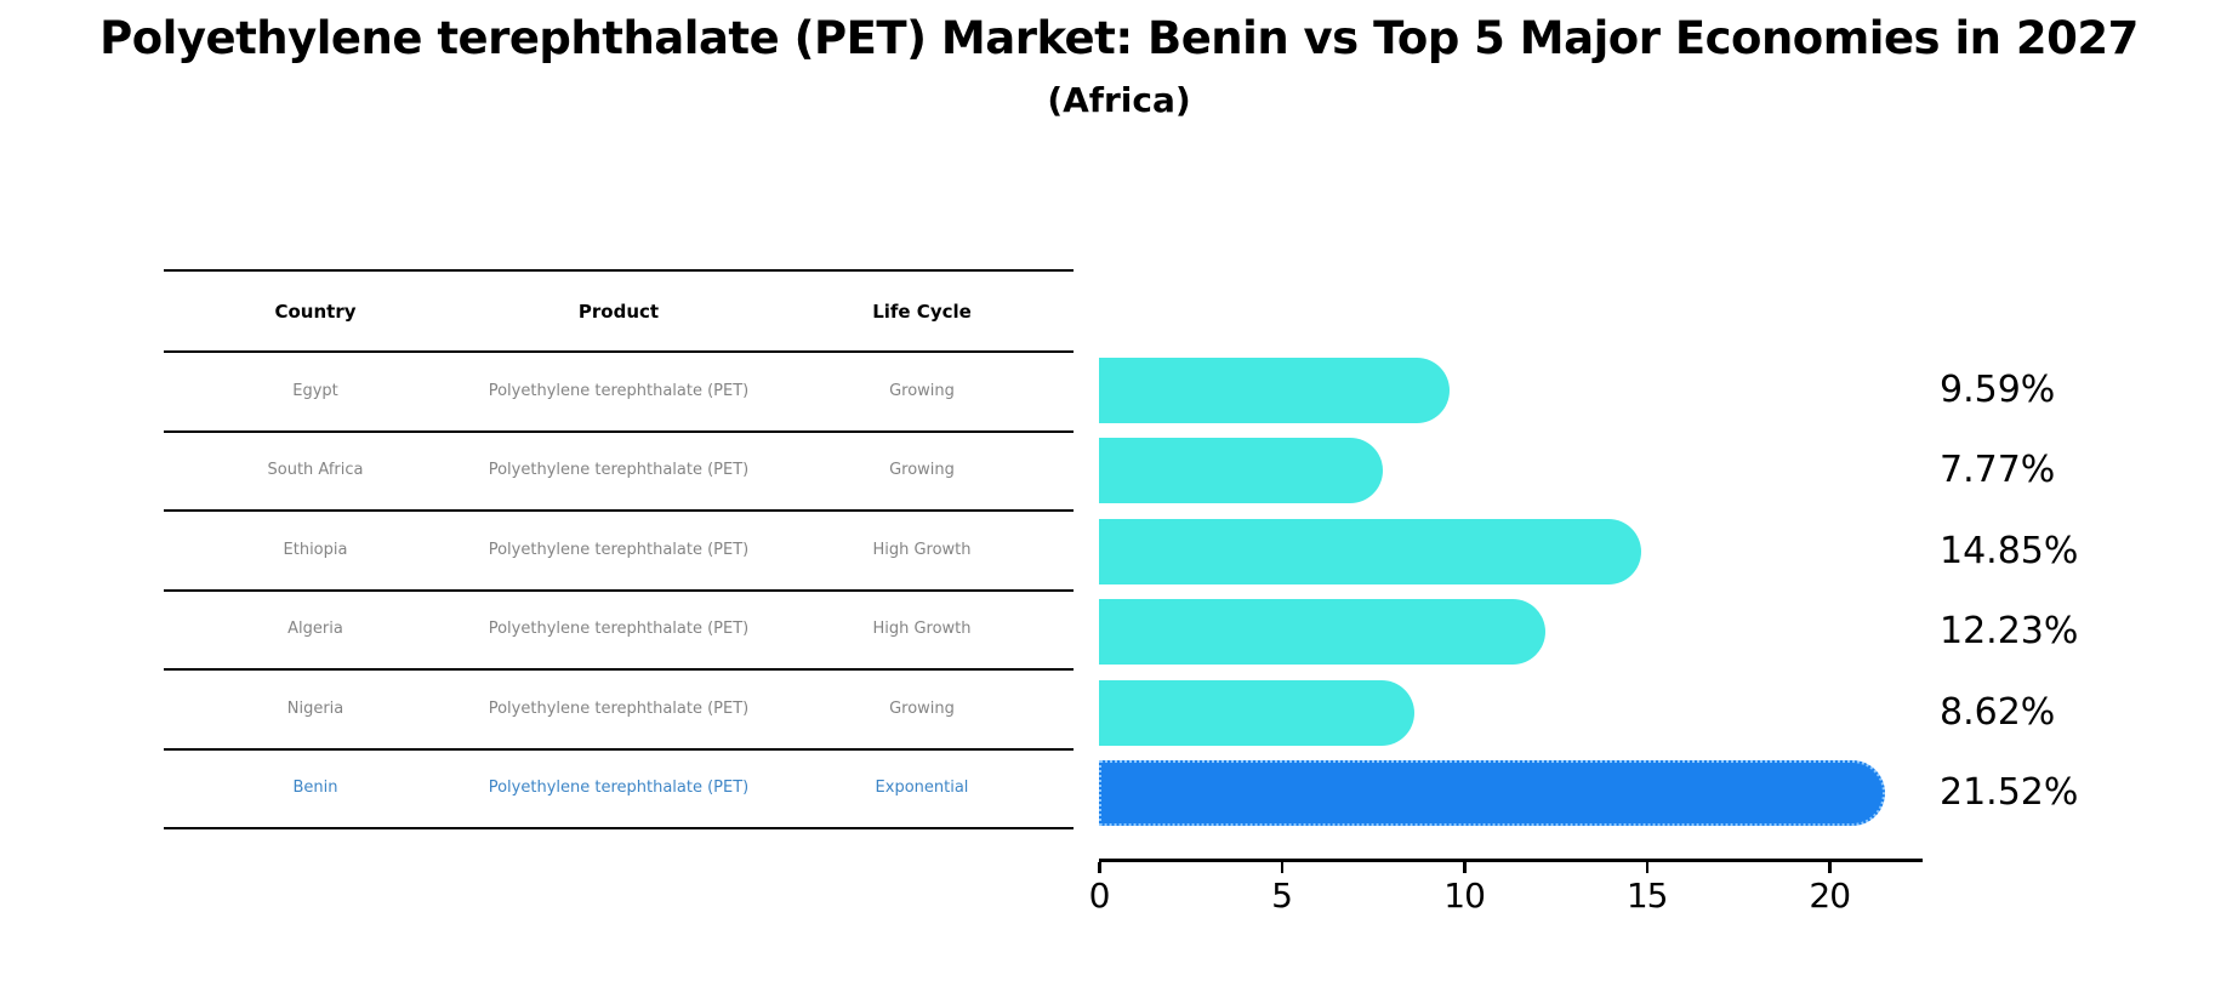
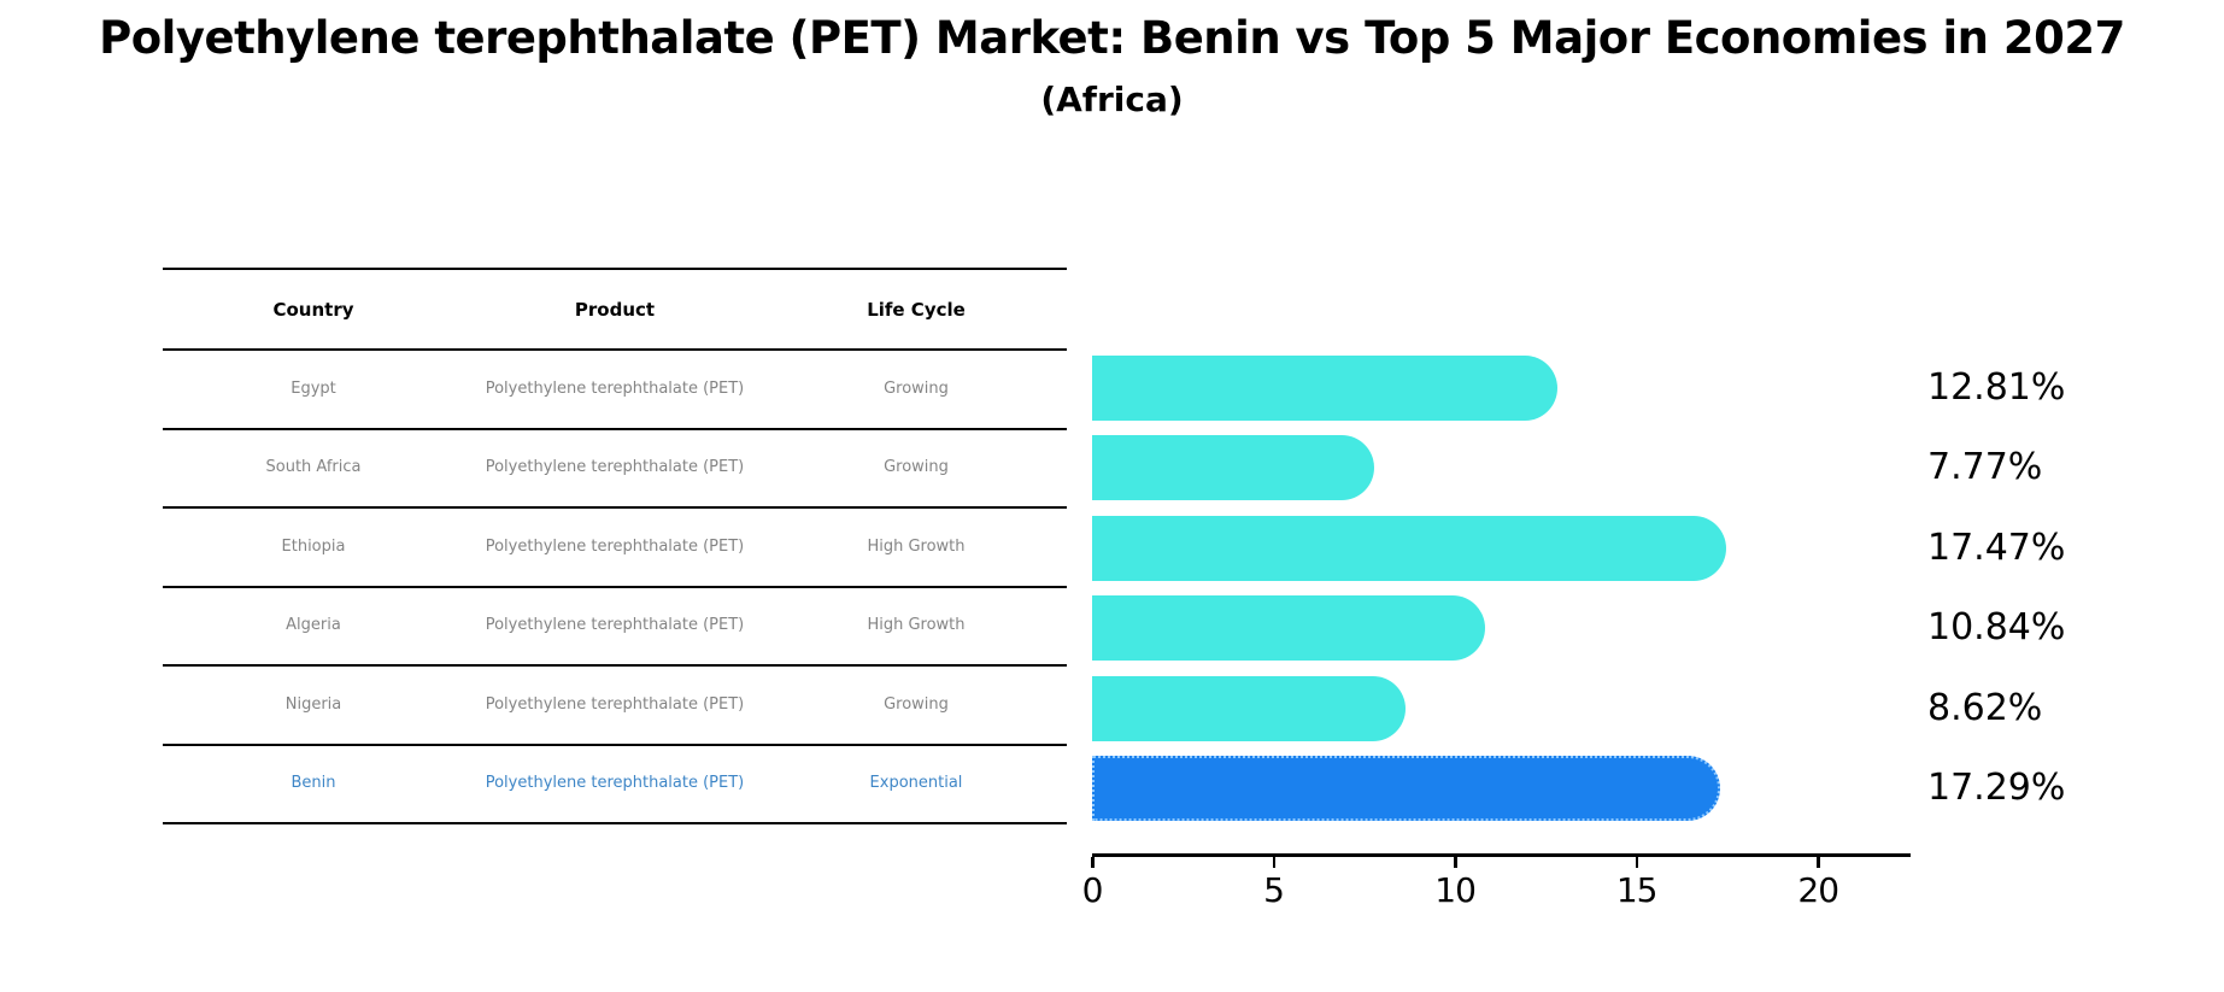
Egypt: 9.59% -> 12.81%
Ethiopia: 14.85% -> 17.47%
Algeria: 12.23% -> 10.84%
Benin: 21.52% -> 17.29%
